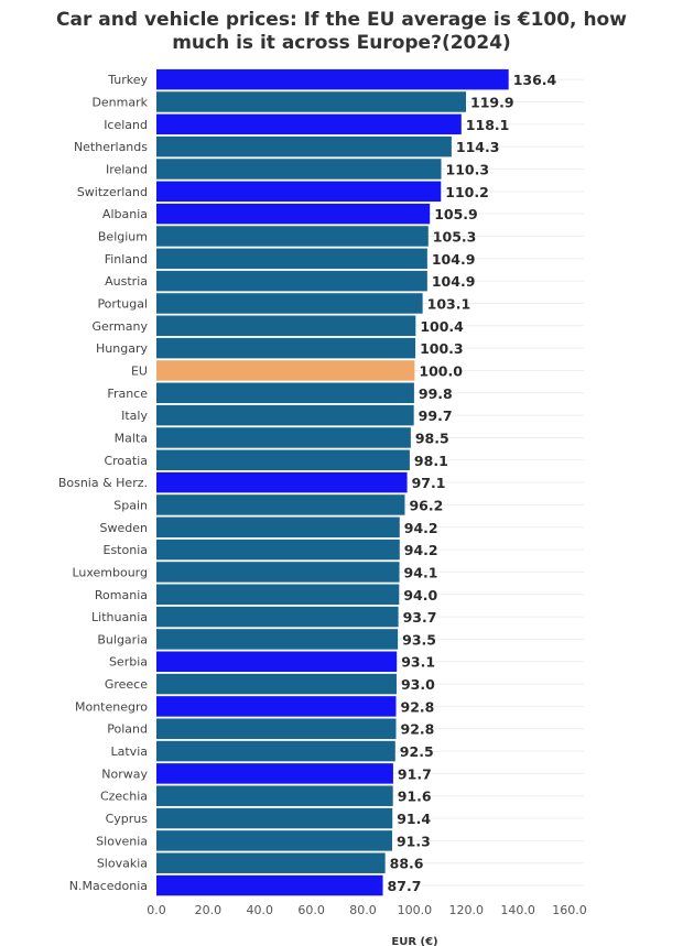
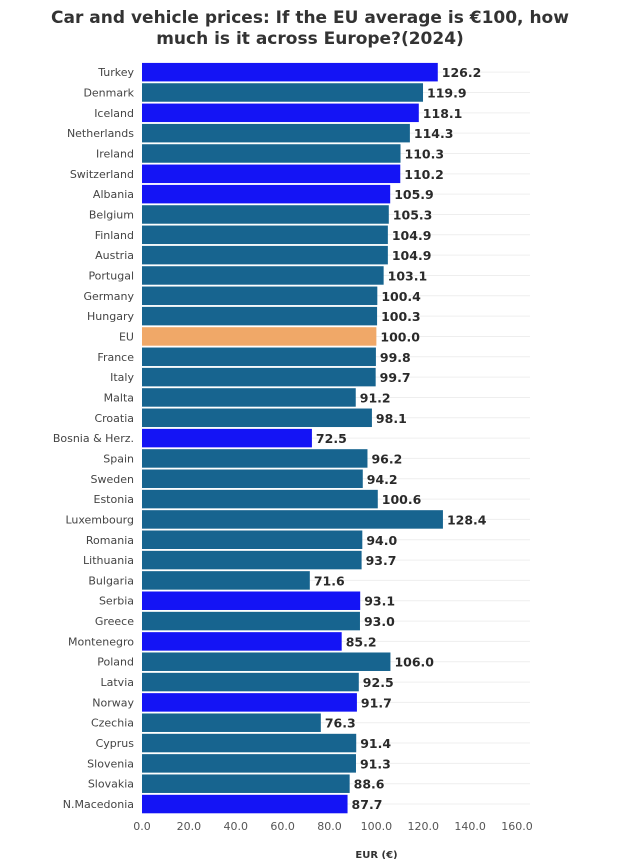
Turkey: 136.4 -> 126.2
Malta: 98.5 -> 91.2
Bosnia & Herz.: 97.1 -> 72.5
Estonia: 94.2 -> 100.6
Luxembourg: 94.1 -> 128.4
Bulgaria: 93.5 -> 71.6
Montenegro: 92.8 -> 85.2
Poland: 92.8 -> 106.0
Czechia: 91.6 -> 76.3
